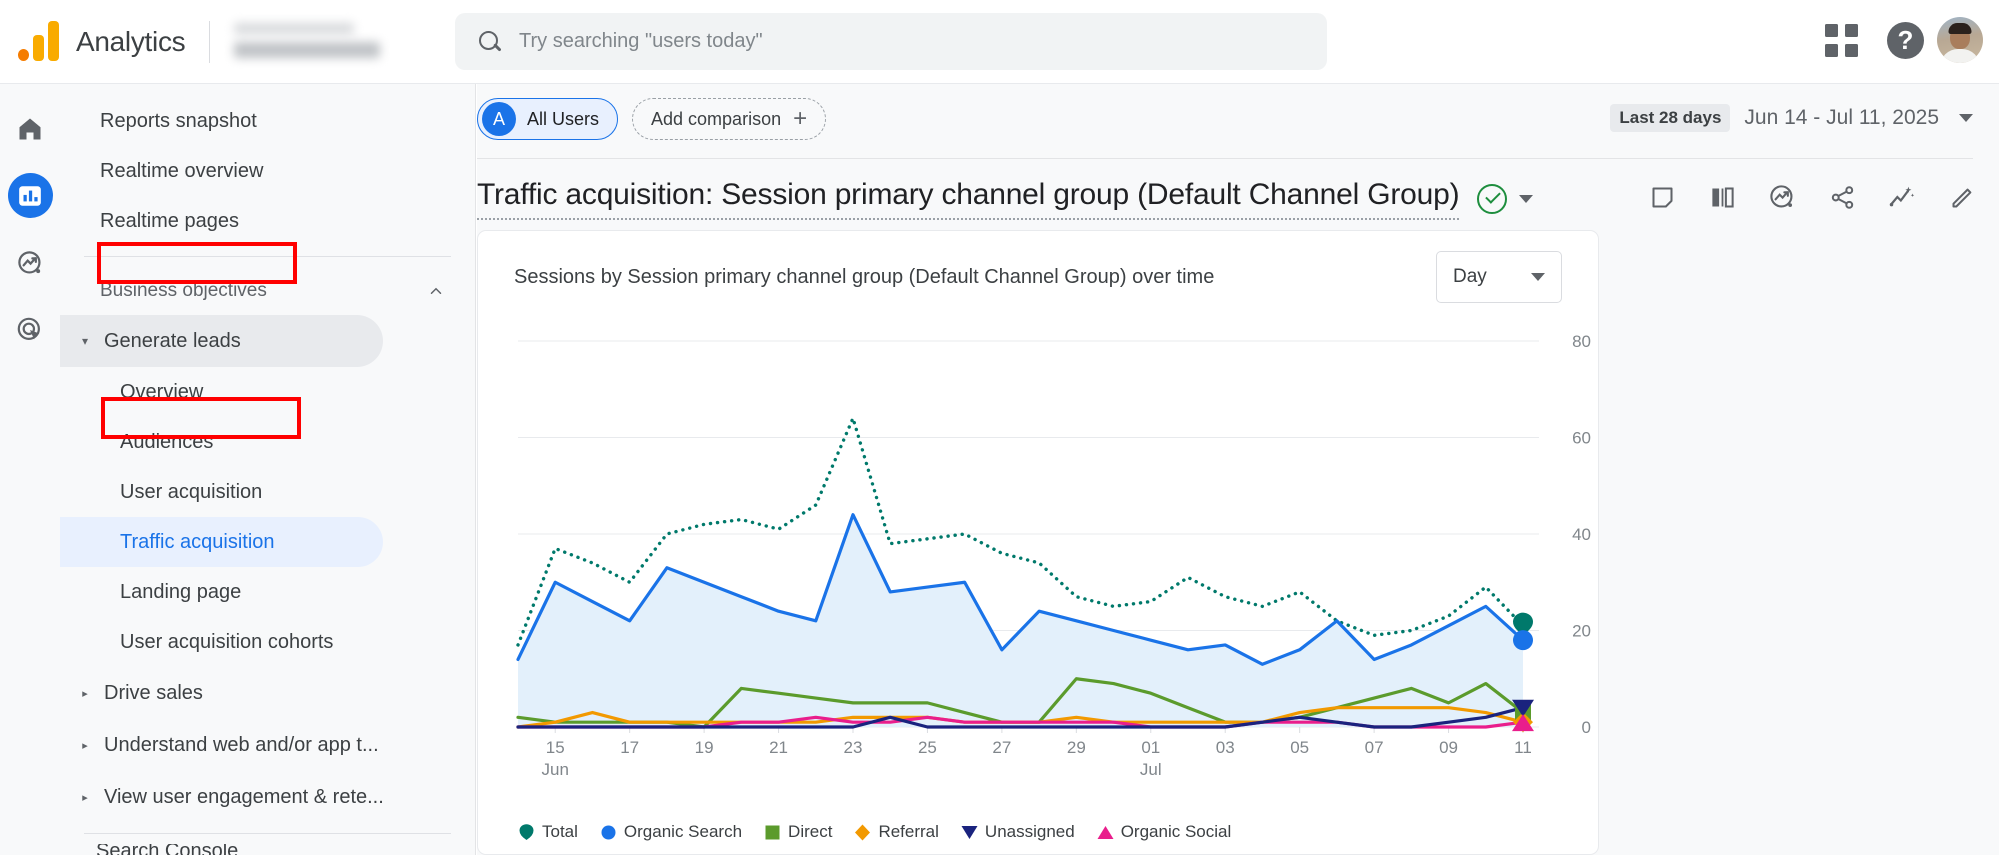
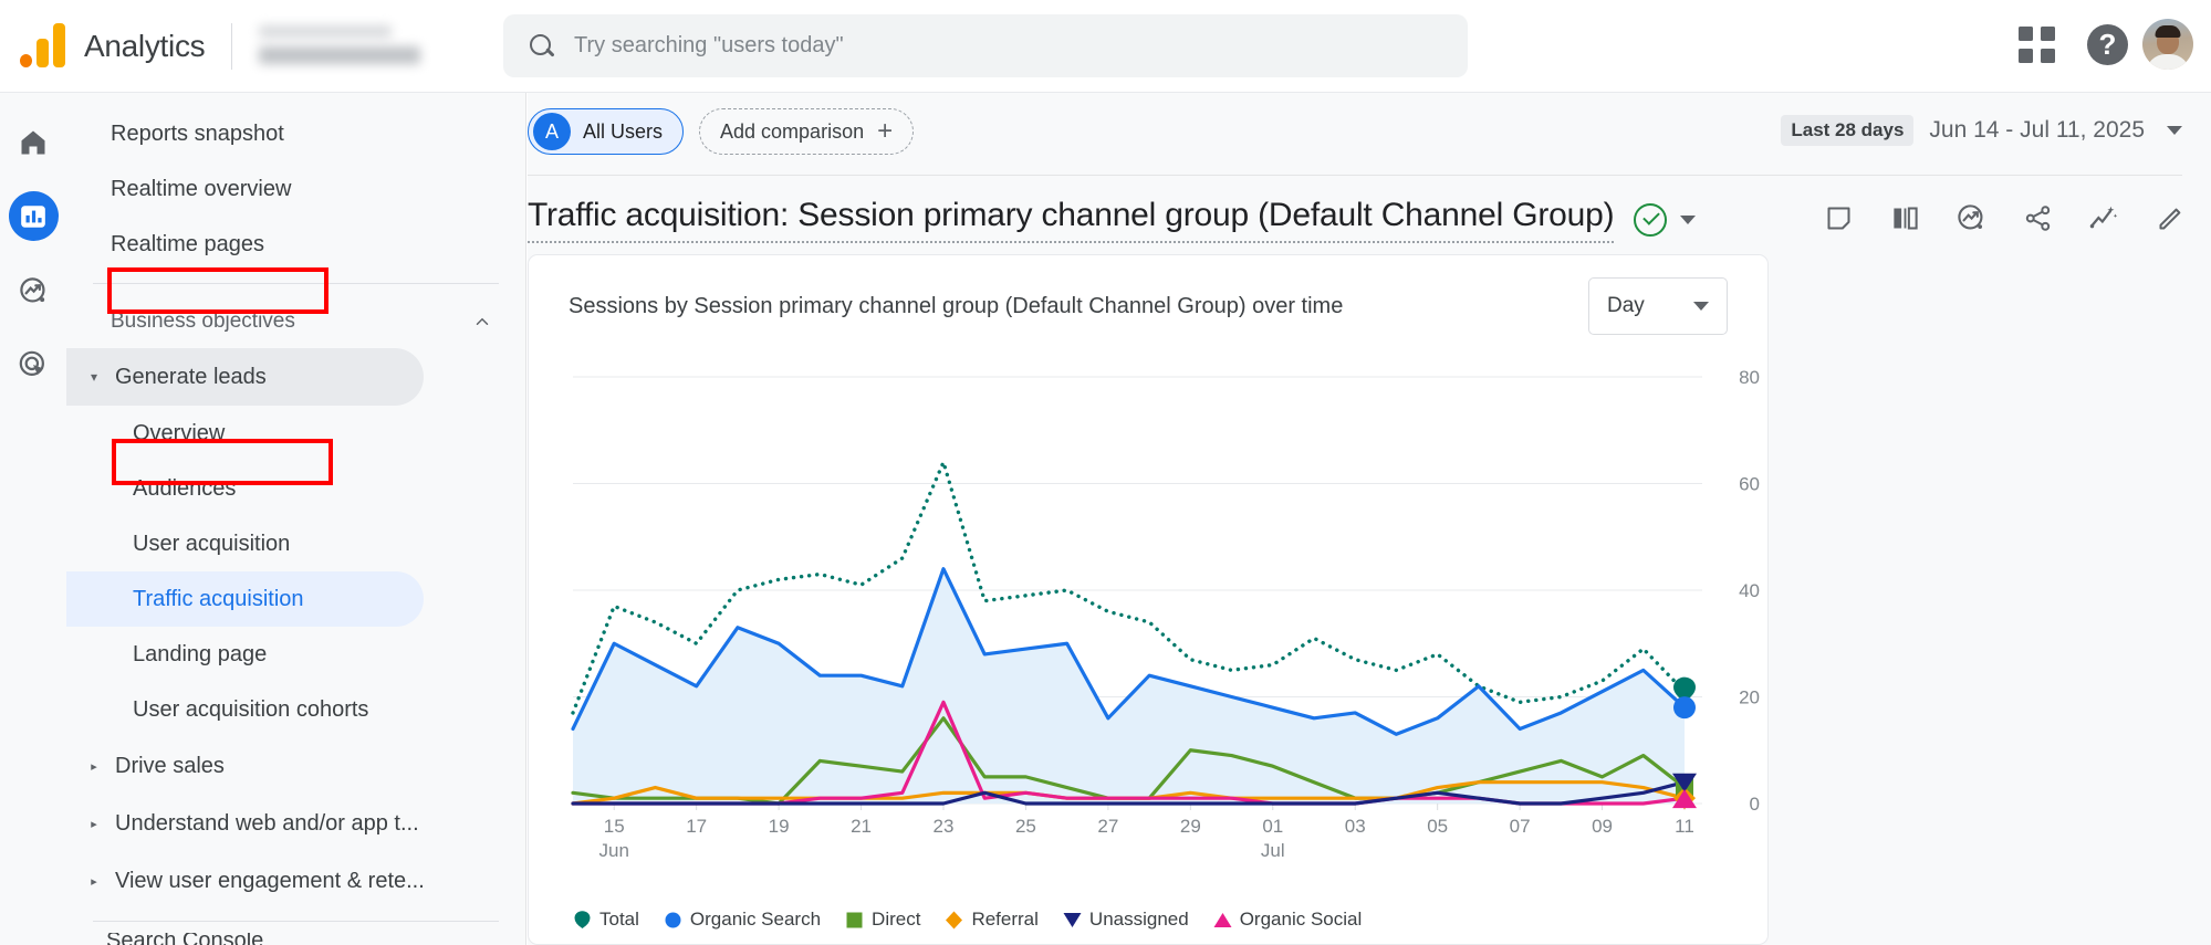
Organic Search/20: 27 -> 24
Direct/23: 5 -> 16
Organic Social/23: 1 -> 19
